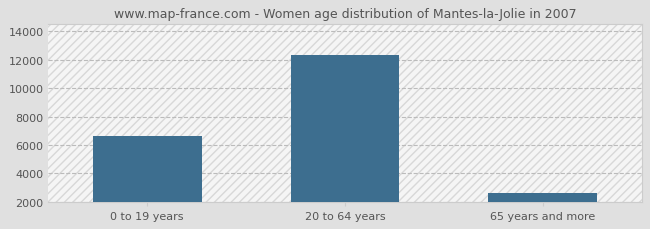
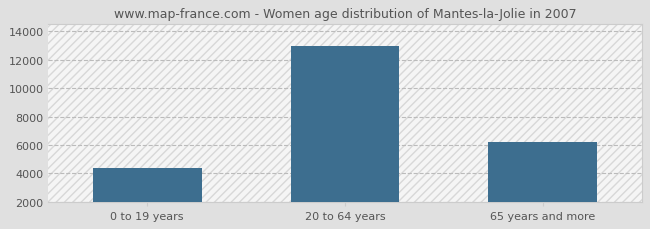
0 to 19 years: 6600 -> 4400
20 to 64 years: 12300 -> 13000
65 years and more: 2600 -> 6200
